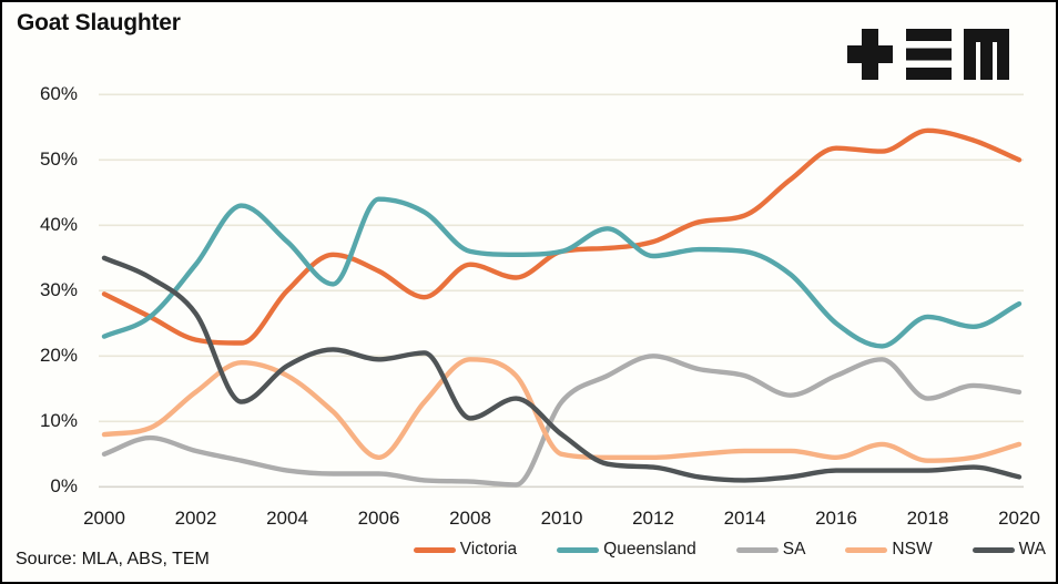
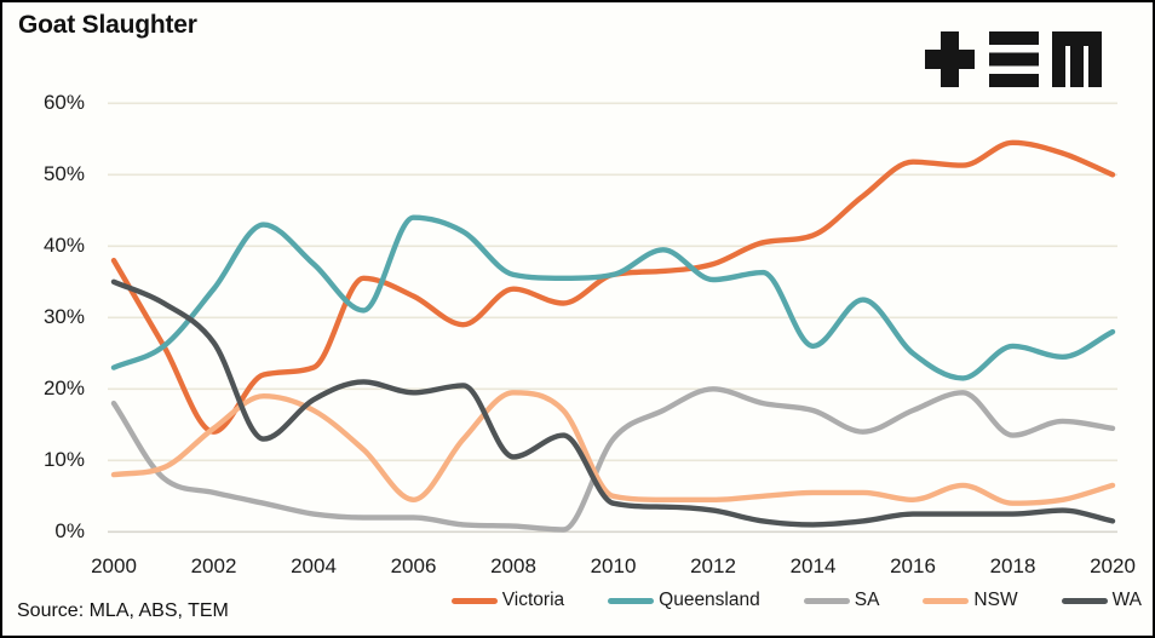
Victoria/2000: 30% -> 38%
SA/2000: 5% -> 18%
Victoria/2002: 22% -> 14%
Victoria/2004: 30% -> 23%
WA/2010: 8% -> 4%
Queensland/2014: 36% -> 26%
